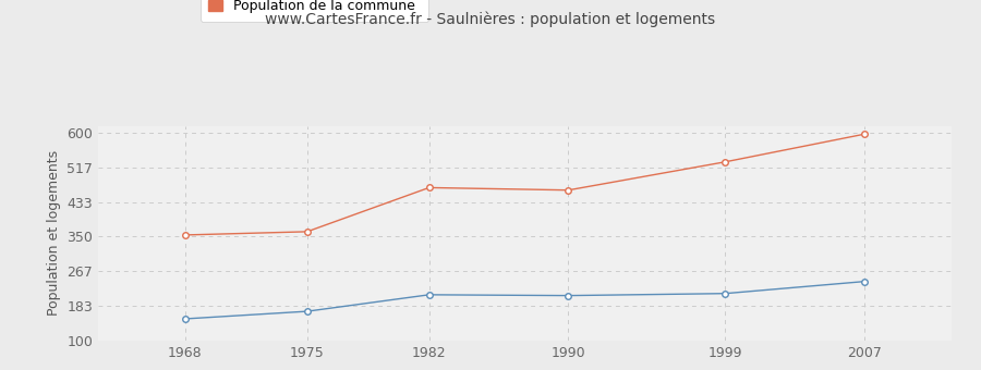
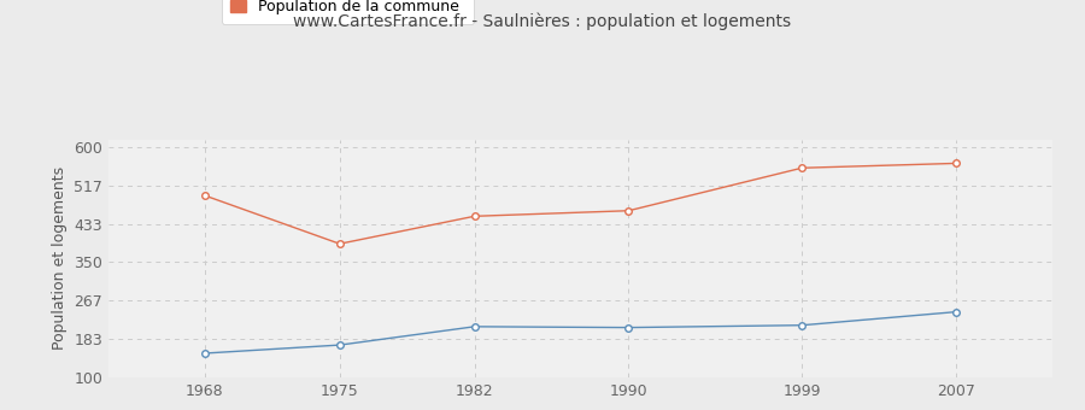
Population de la commune/1968: 354 -> 495
Population de la commune/1975: 362 -> 390
Population de la commune/1982: 468 -> 450
Population de la commune/1999: 530 -> 555
Population de la commune/2007: 597 -> 565
